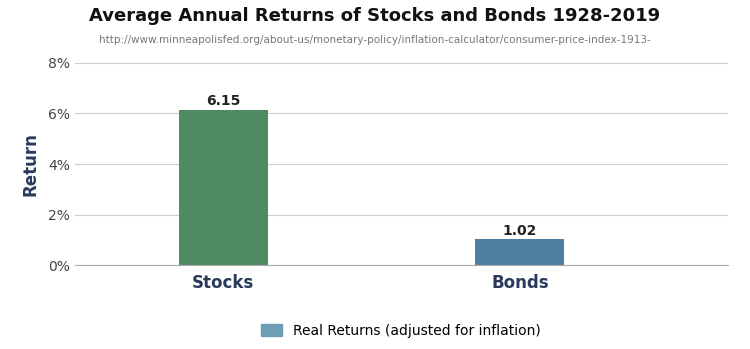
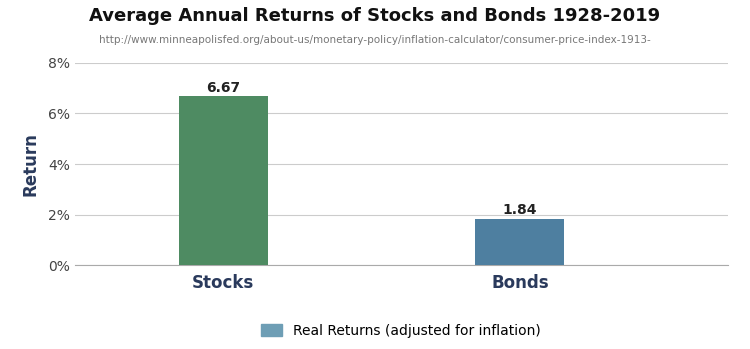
Stocks: 6.15 -> 6.67
Bonds: 1.02 -> 1.84
